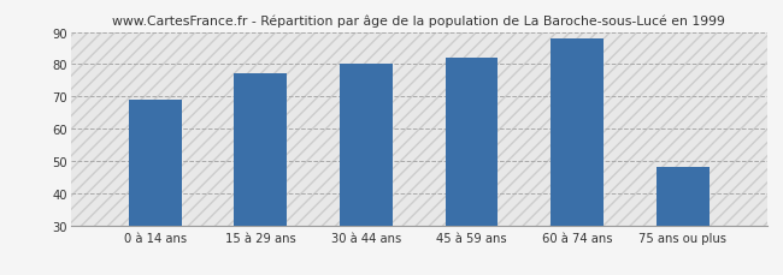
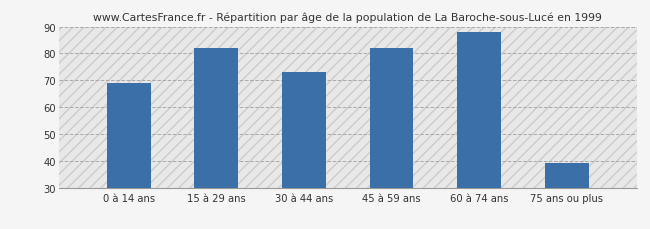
15 à 29 ans: 77 -> 82
30 à 44 ans: 80 -> 73
75 ans ou plus: 48 -> 39
